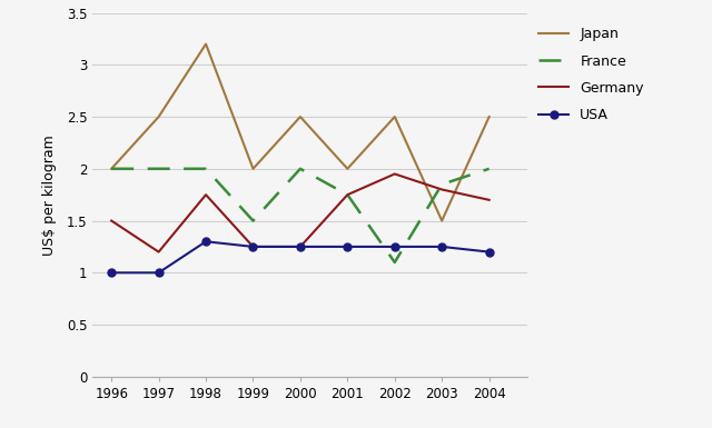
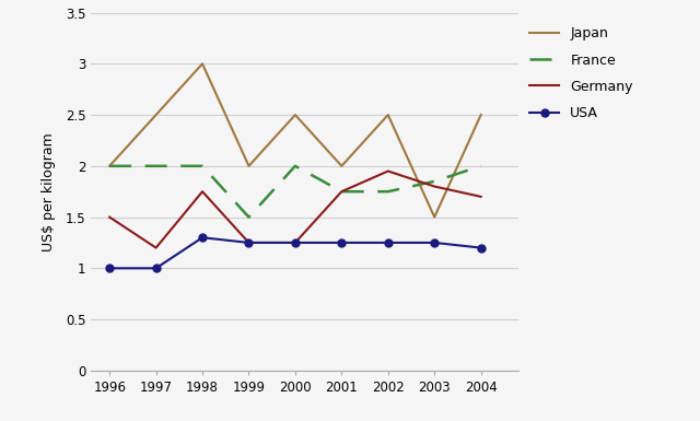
Japan/1998: 3.2 -> 3.0
France/2002: 1.10 -> 1.75
